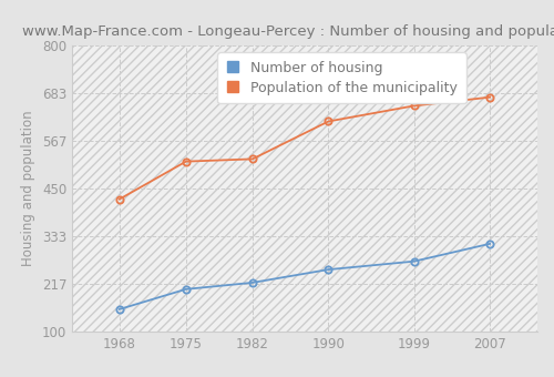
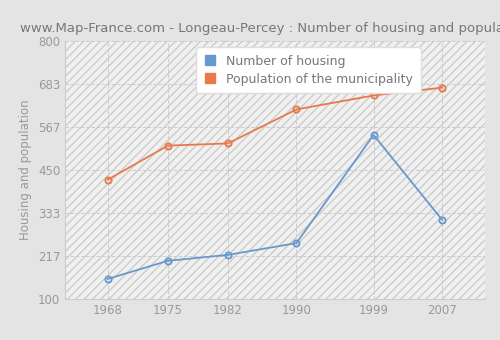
Number of housing/1999: 272 -> 545
